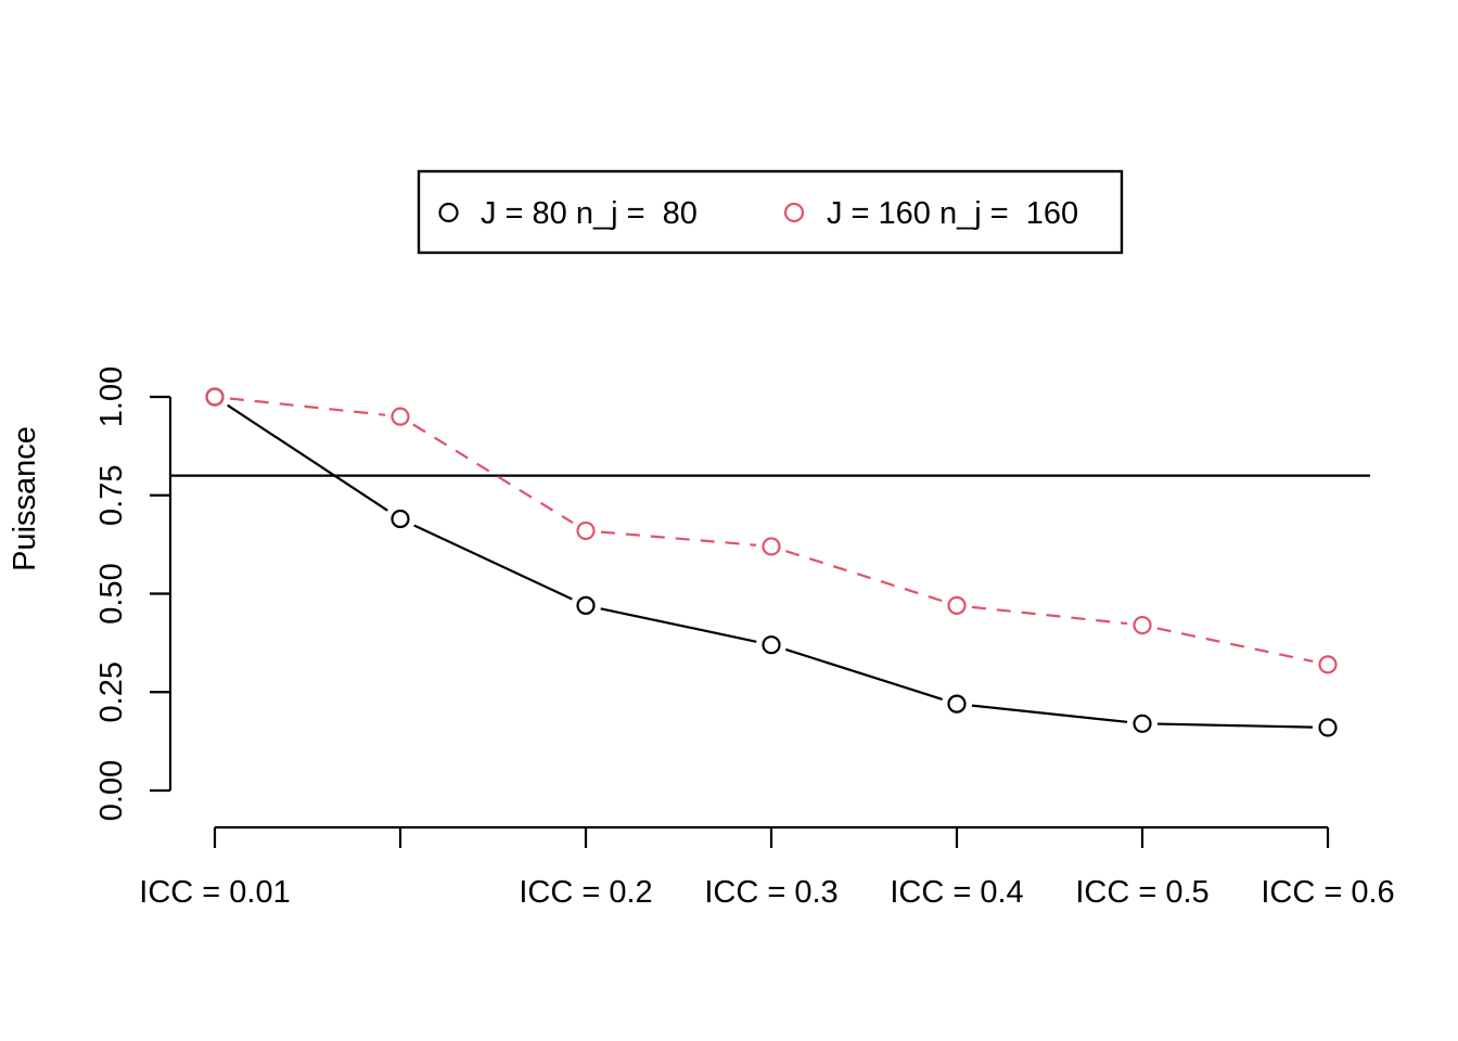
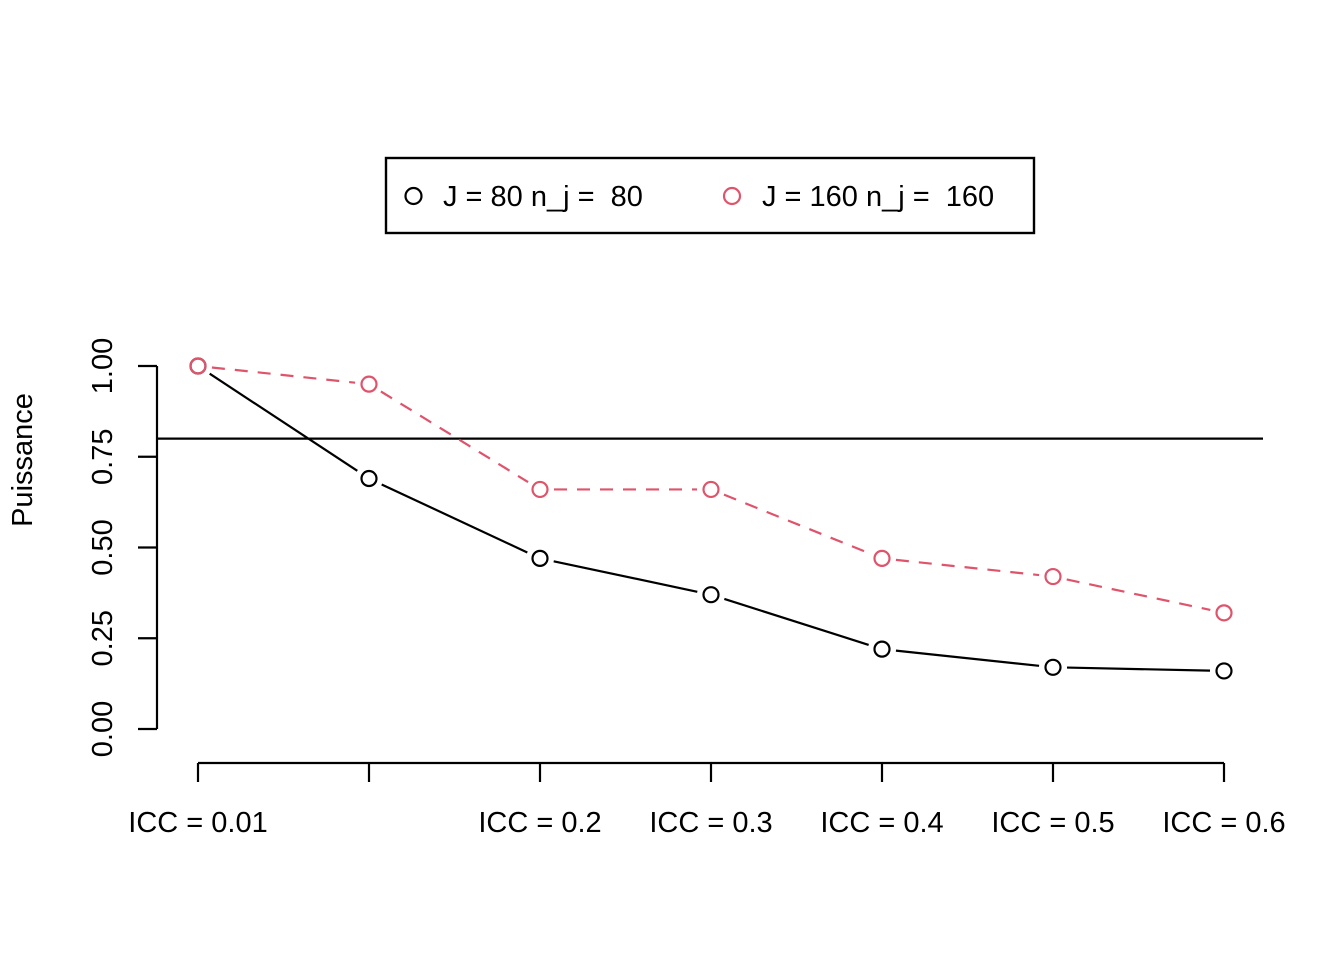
J = 160 n_j = 160/ICC = 0.3: 0.62 -> 0.66
